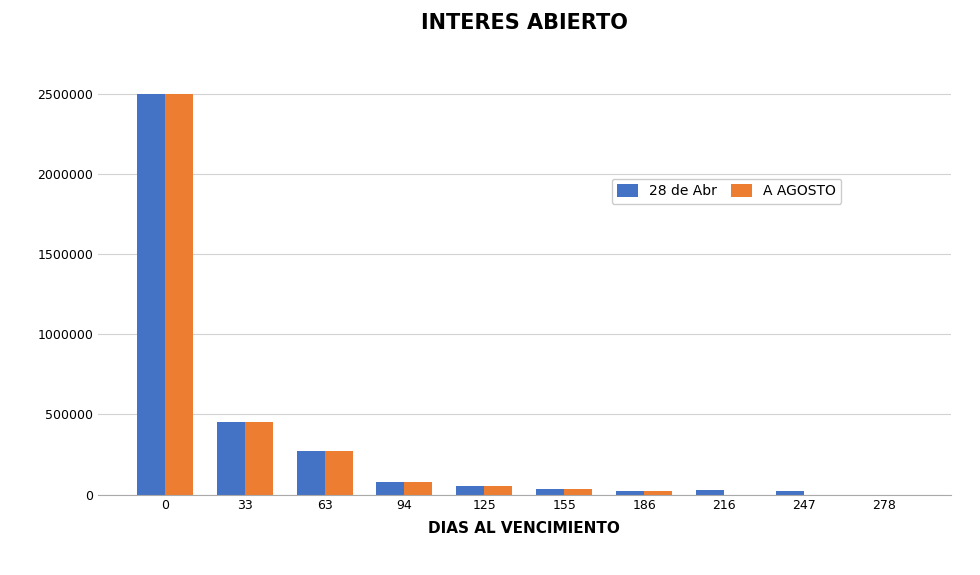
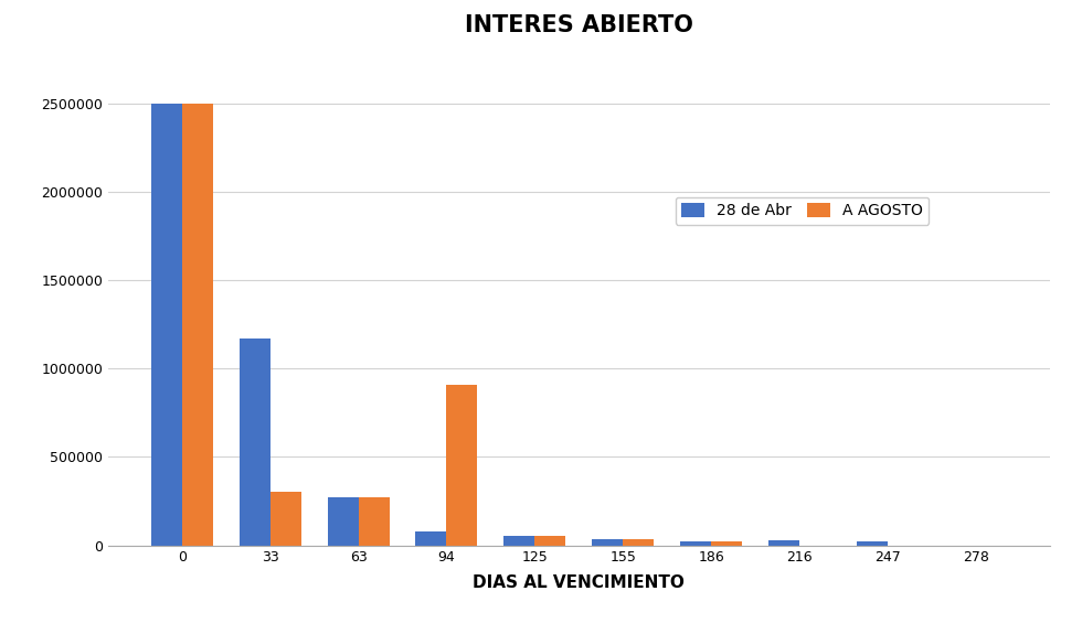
28 de Abr/33: 450000 -> 1170000
A AGOSTO/33: 450000 -> 300000
A AGOSTO/94: 80000 -> 910000
